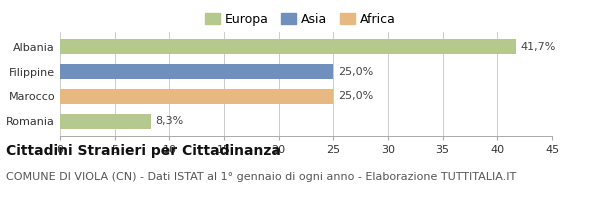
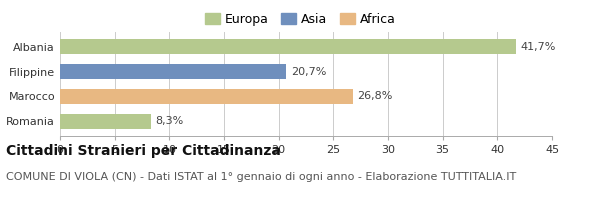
Filippine: 25,0% -> 20,7%
Marocco: 25,0% -> 26,8%
